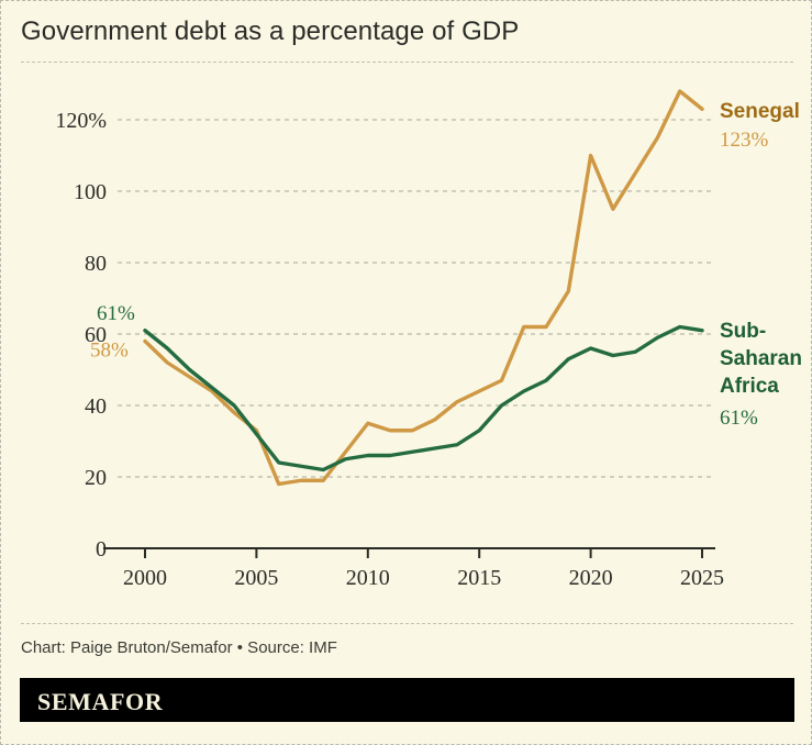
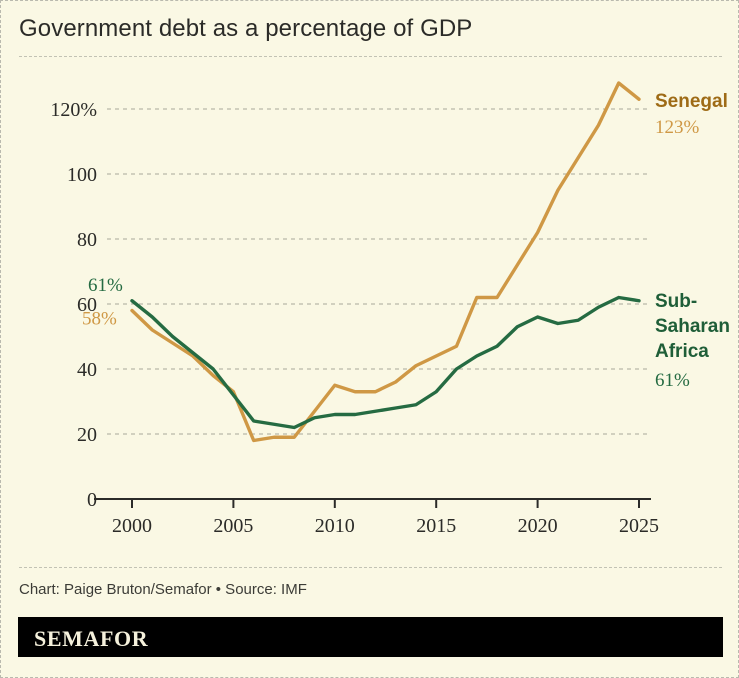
Senegal/2020: 110% -> 82%
